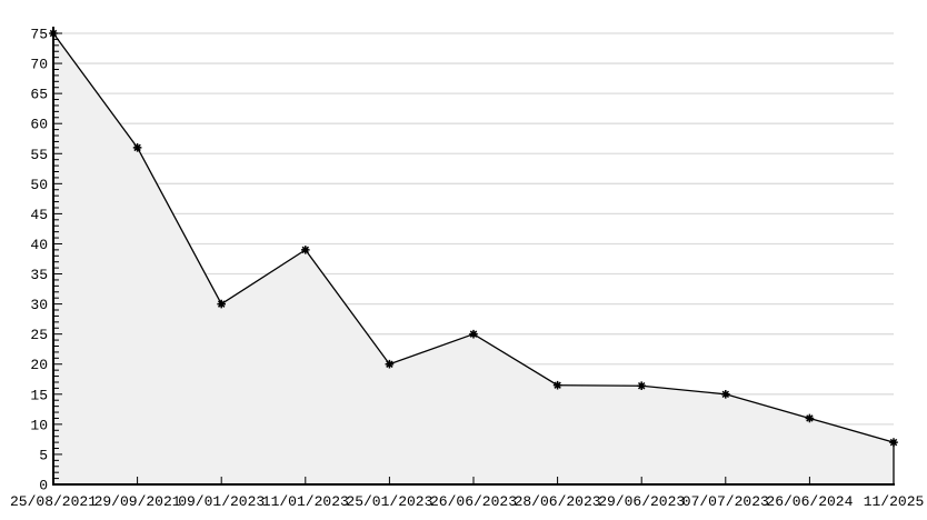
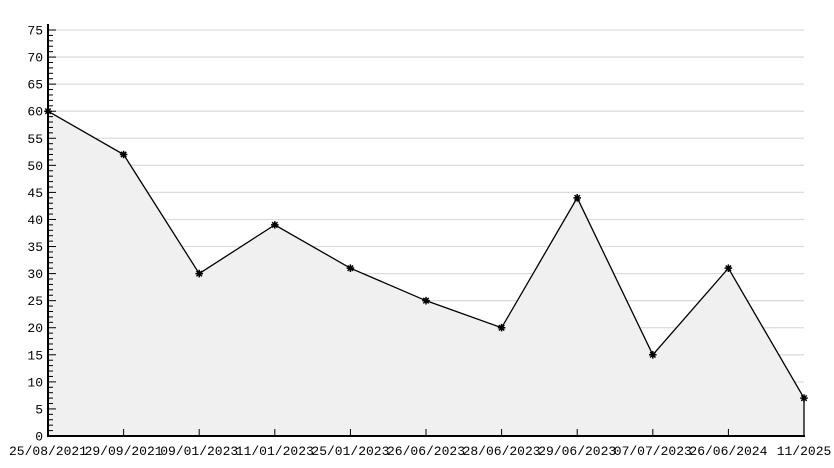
25/08/2021: 75 -> 60
29/09/2021: 56 -> 52
25/01/2023: 20 -> 31
28/06/2023: 16 -> 20
29/06/2023: 16 -> 44
26/06/2024: 11 -> 31
